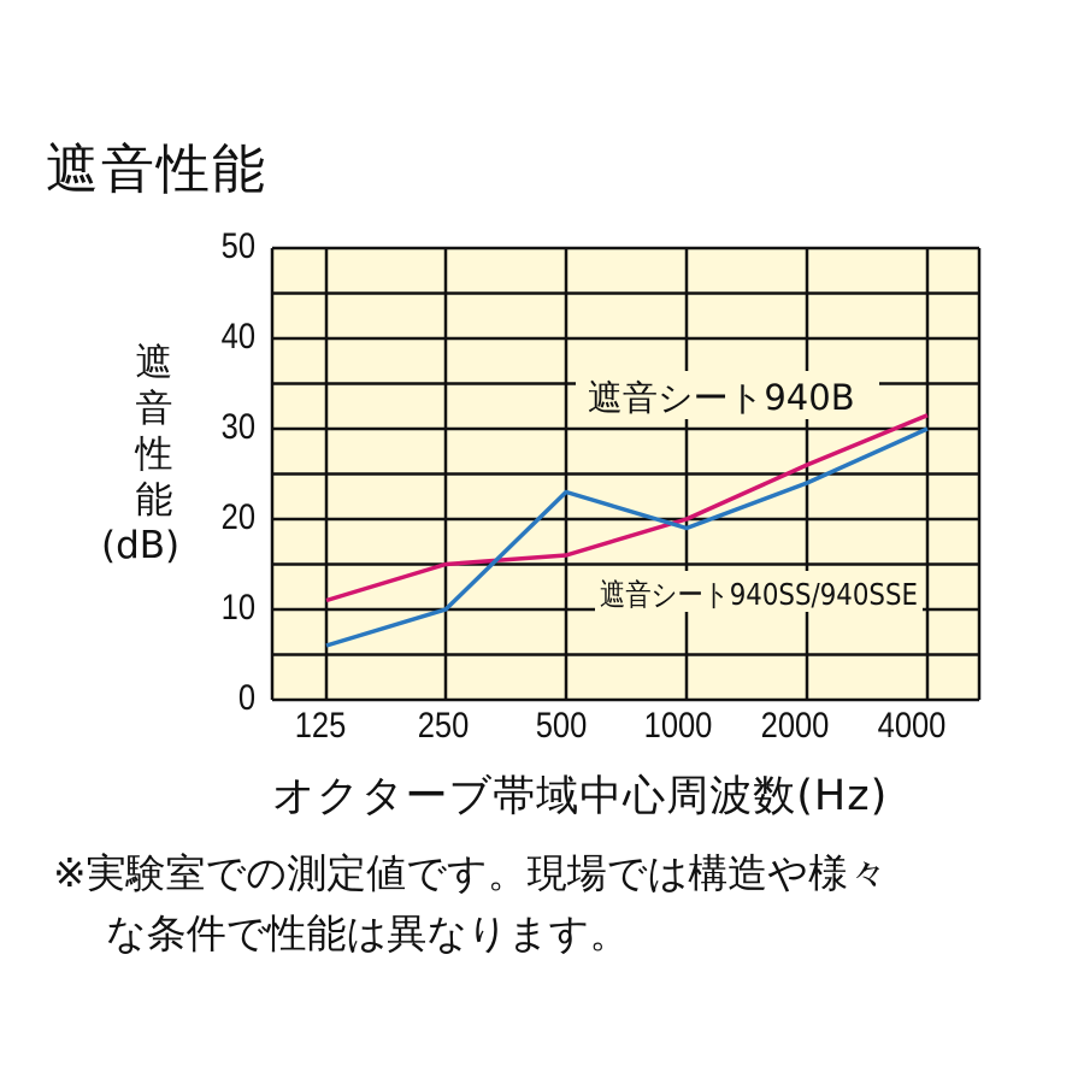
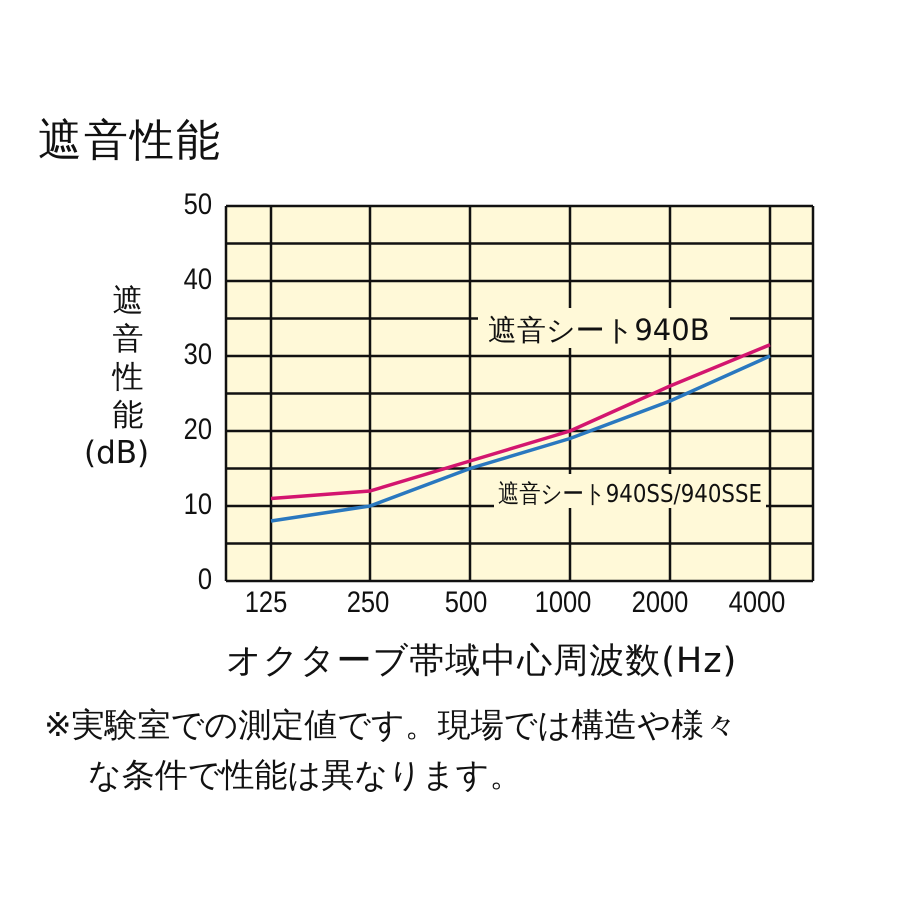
遮音シート940SS/940SSE/125: 6 -> 8
遮音シート940B/250: 15 -> 12
遮音シート940SS/940SSE/500: 23 -> 15
